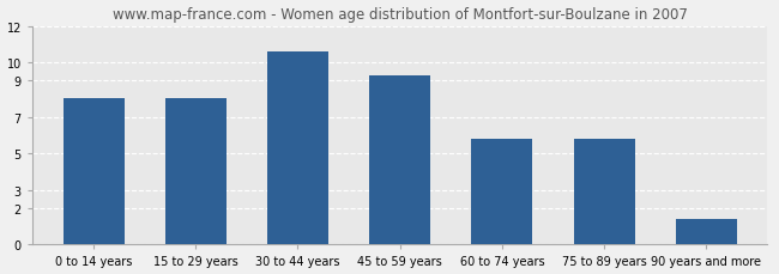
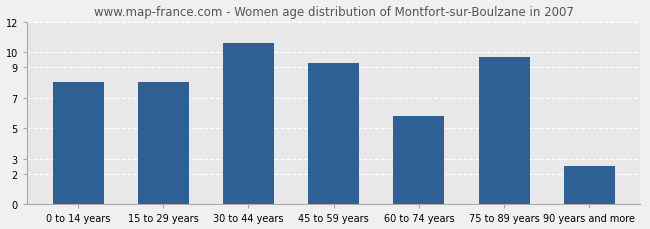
75 to 89 years: 5.8 -> 9.7
90 years and more: 1.4 -> 2.5
